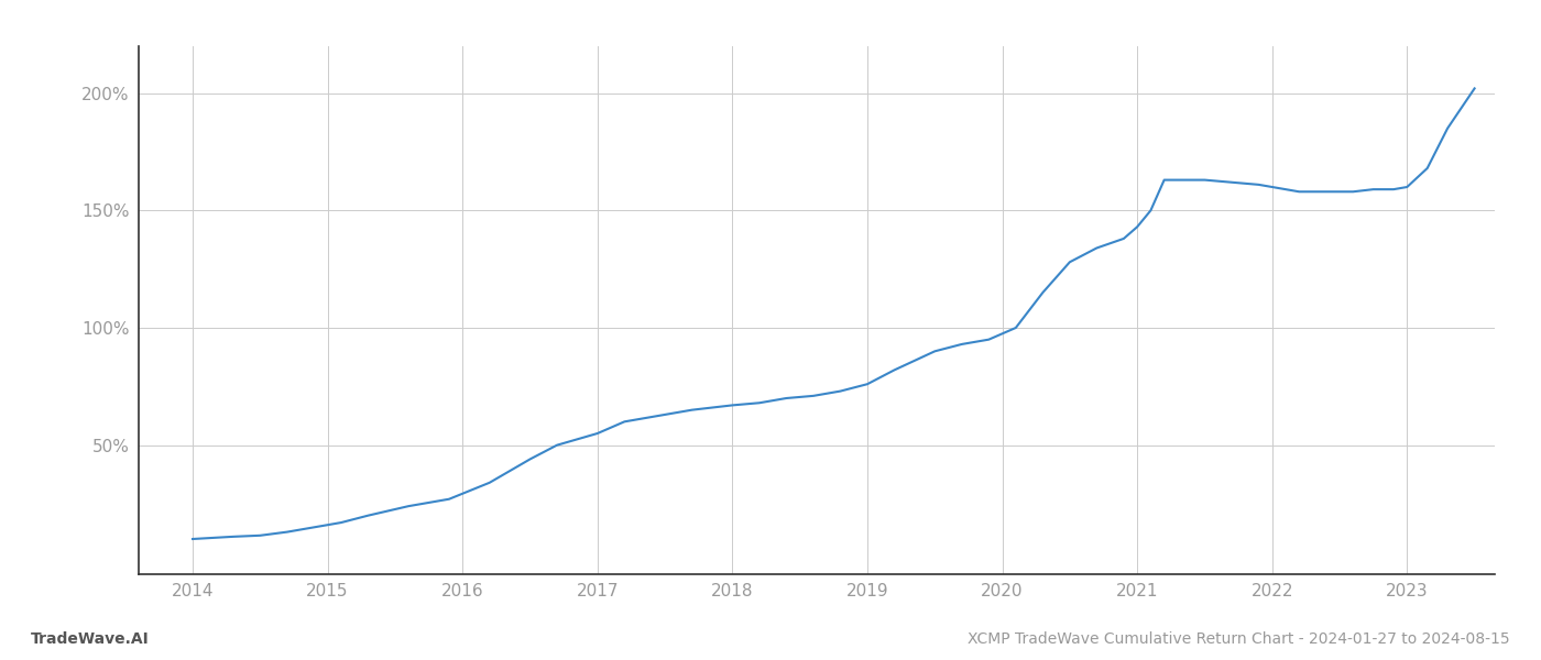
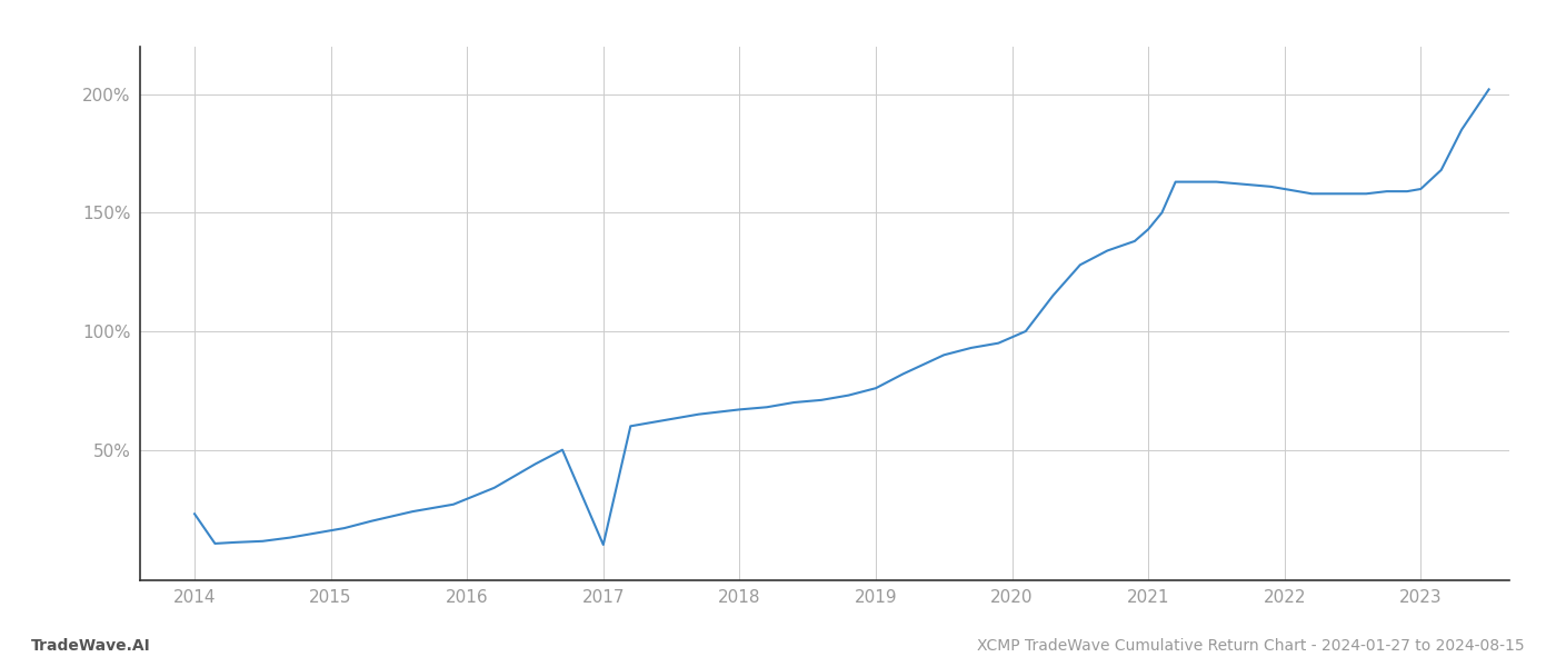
2014: 10.0% -> 23.0%
2017: 55.0% -> 10.0%
